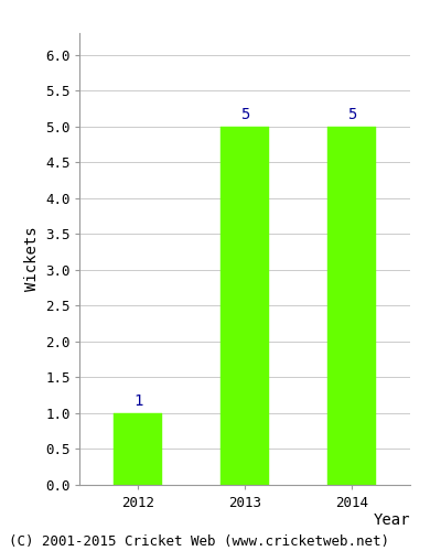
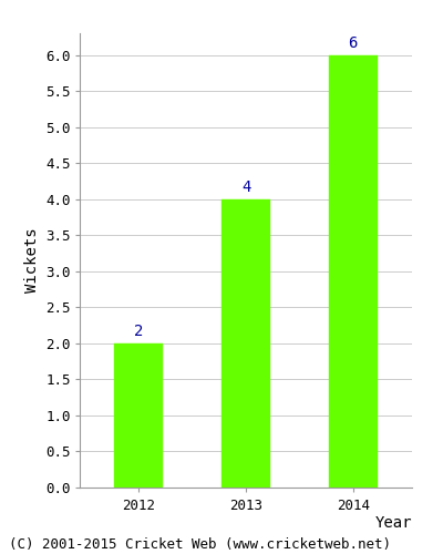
2012: 1 -> 2
2013: 5 -> 4
2014: 5 -> 6
